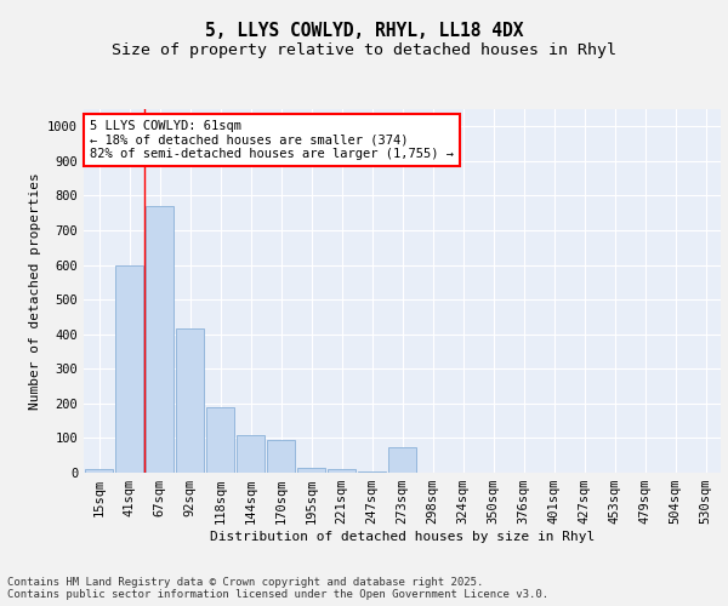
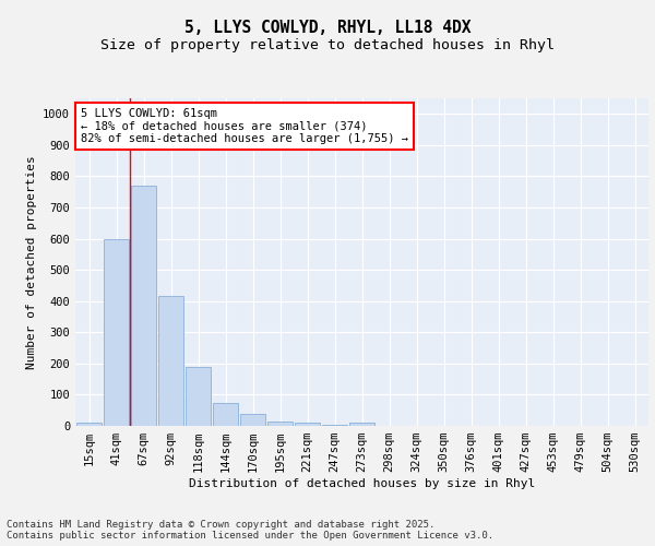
144sqm: 110 -> 75
170sqm: 95 -> 40
273sqm: 75 -> 10
